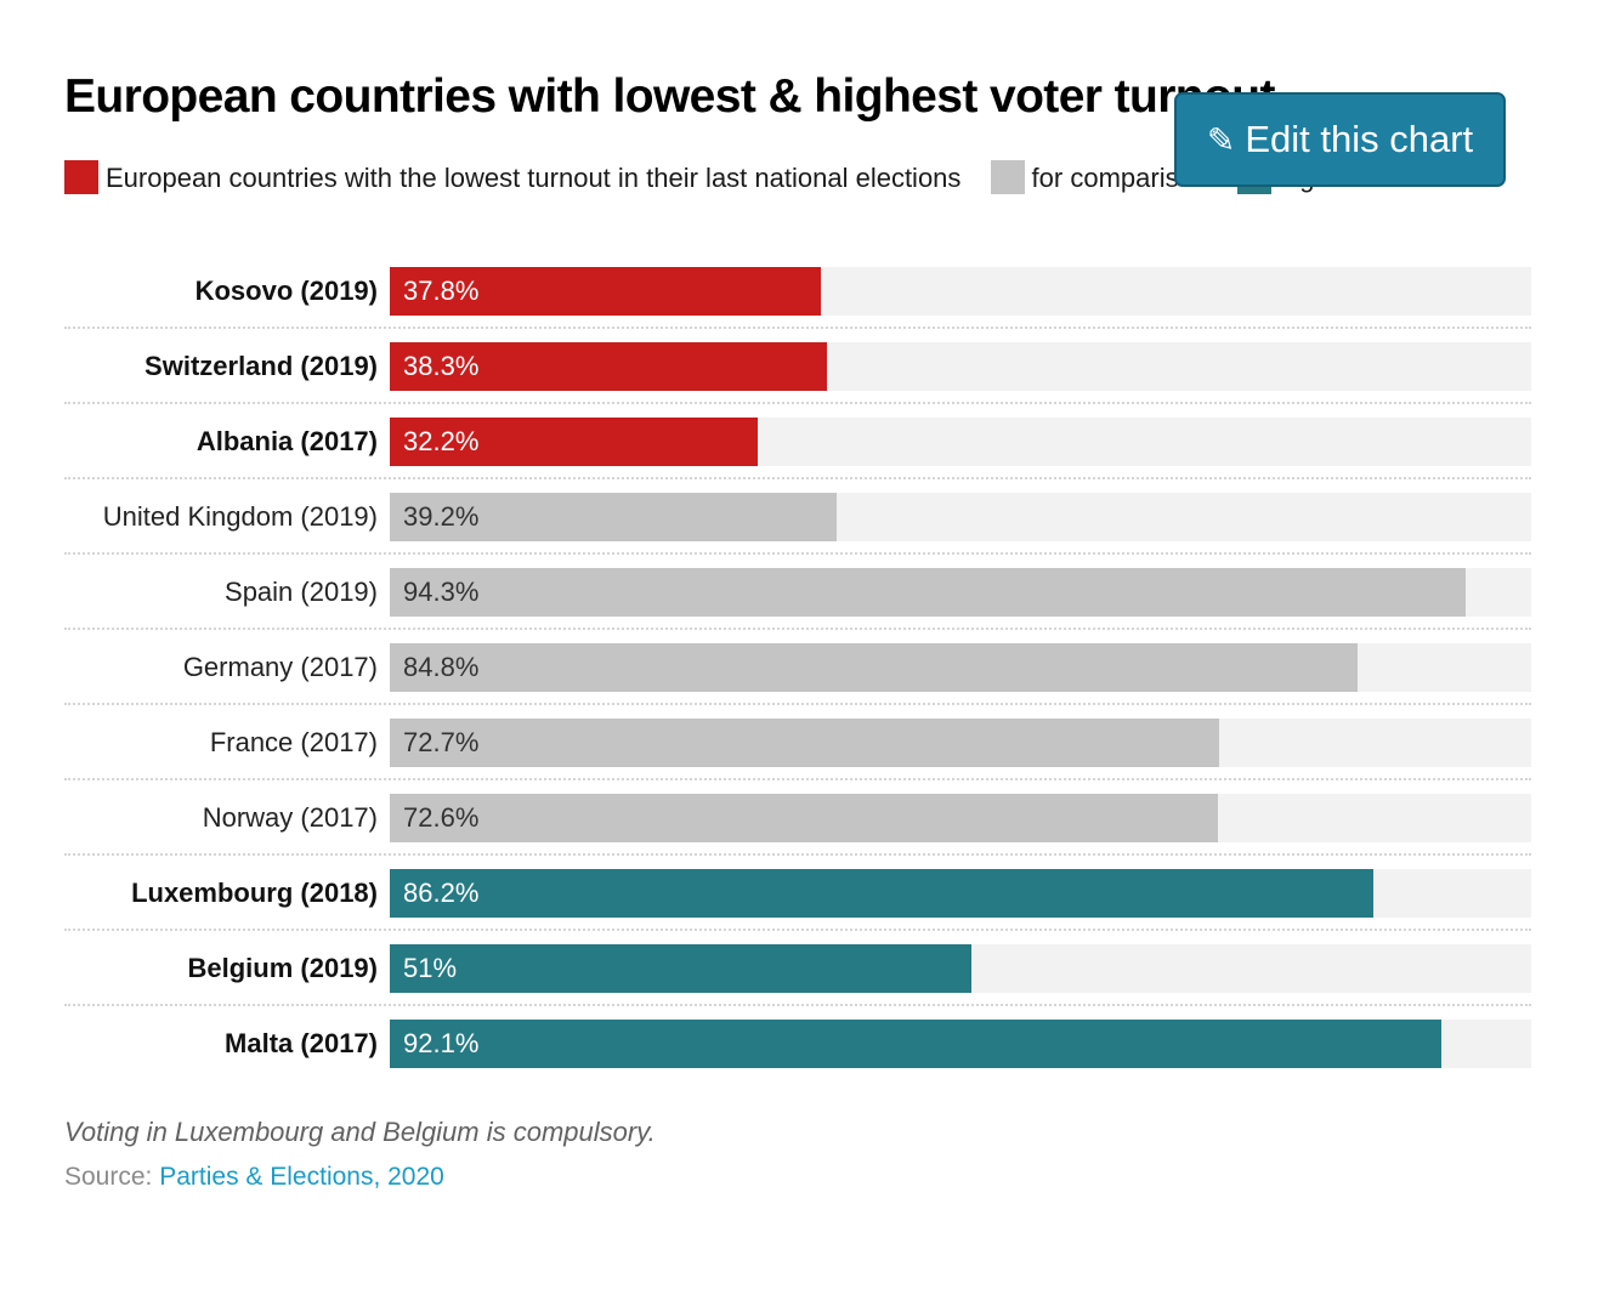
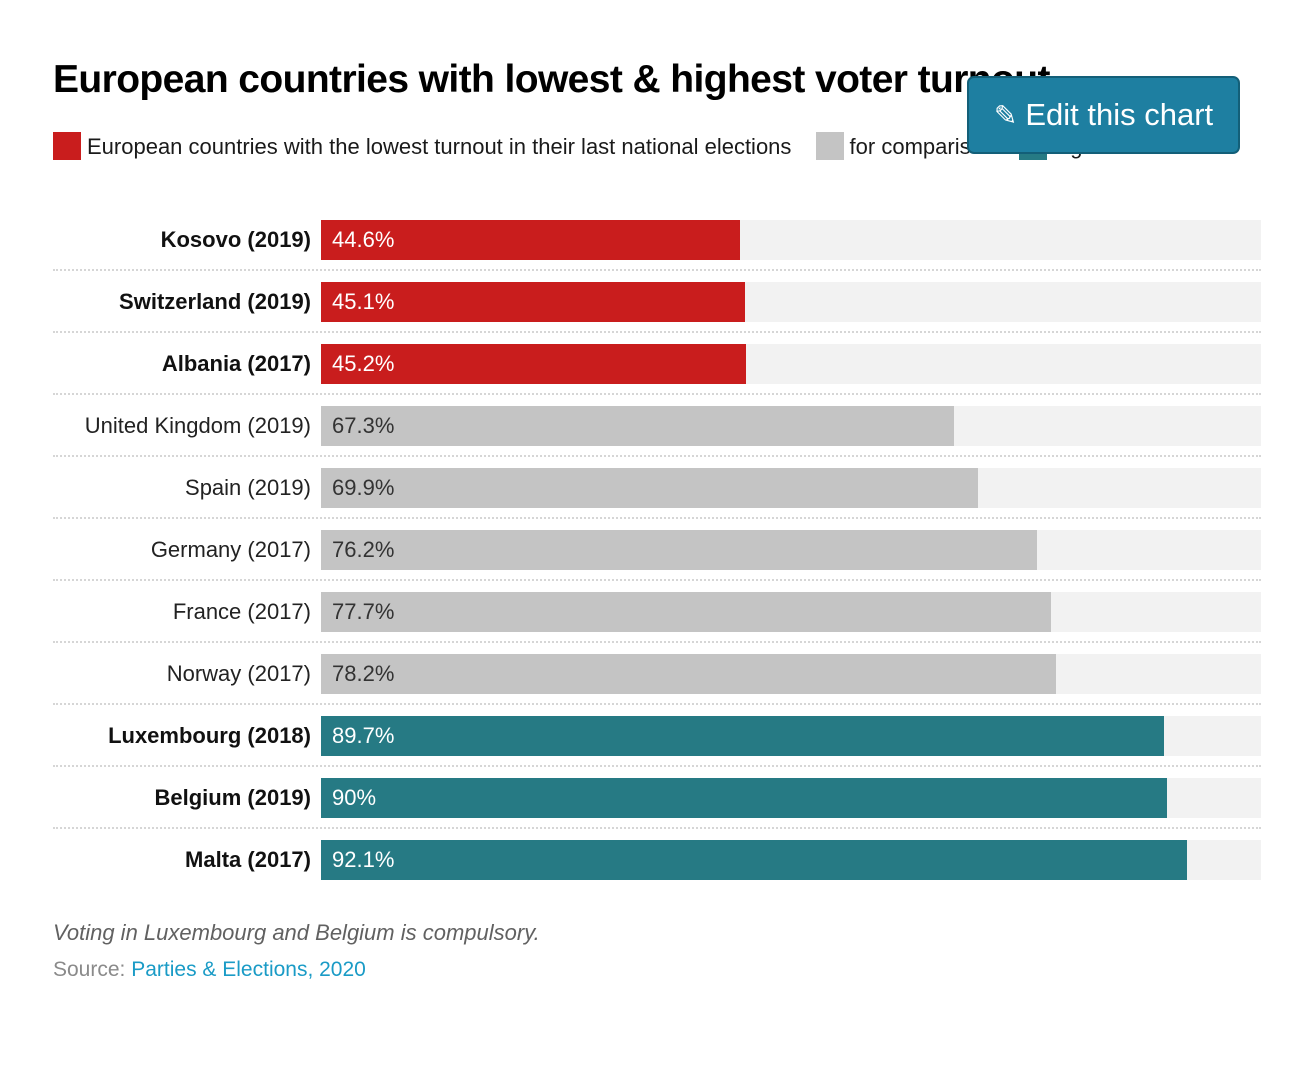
Kosovo (2019): 37.8% -> 44.6%
Switzerland (2019): 38.3% -> 45.1%
Albania (2017): 32.2% -> 45.2%
United Kingdom (2019): 39.2% -> 67.3%
Spain (2019): 94.3% -> 69.9%
Germany (2017): 84.8% -> 76.2%
France (2017): 72.7% -> 77.7%
Norway (2017): 72.6% -> 78.2%
Luxembourg (2018): 86.2% -> 89.7%
Belgium (2019): 51% -> 90%
